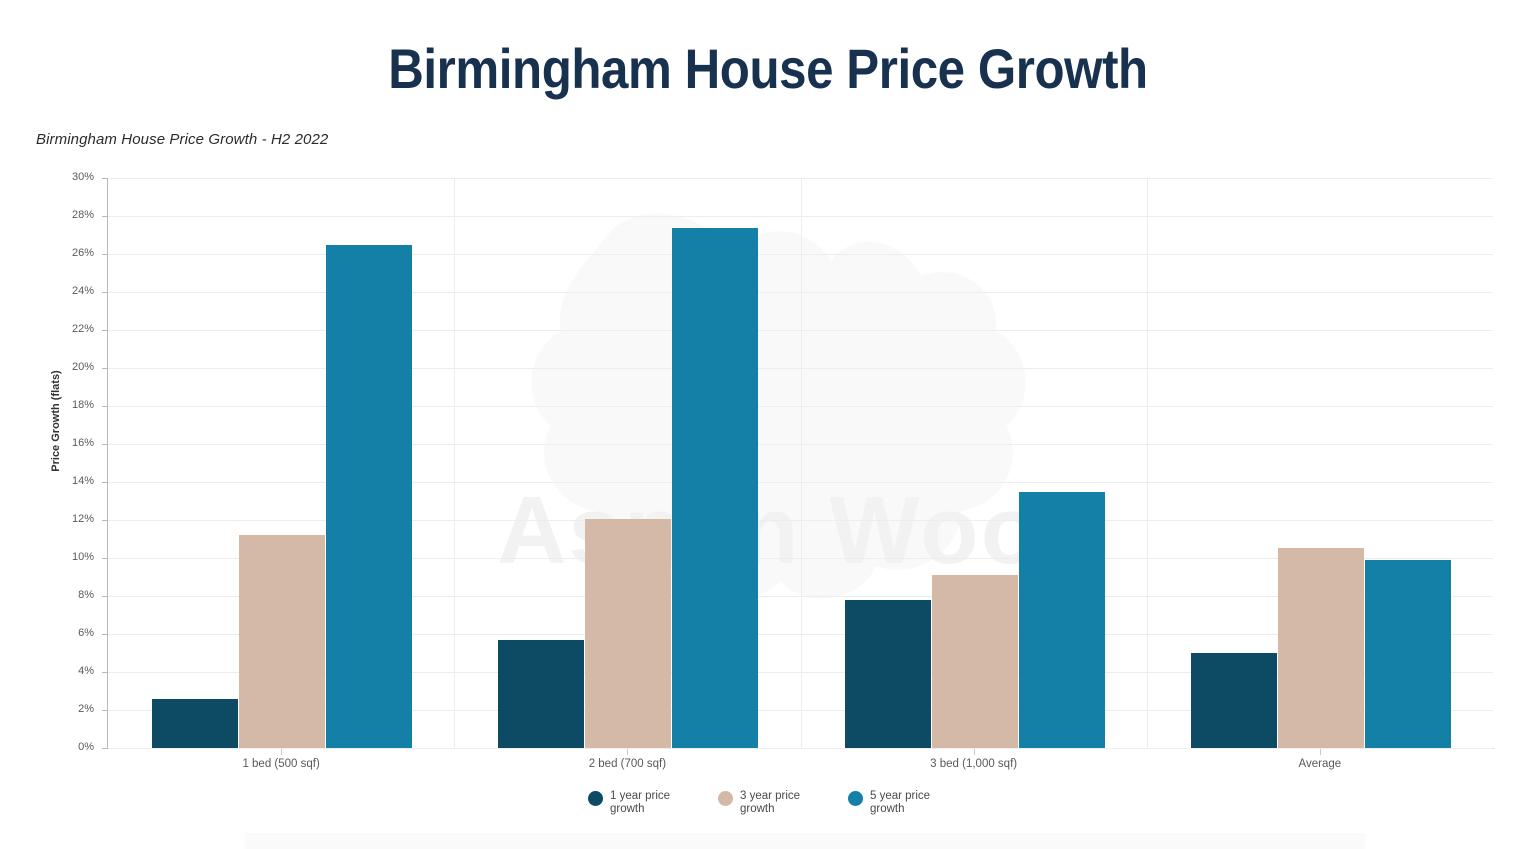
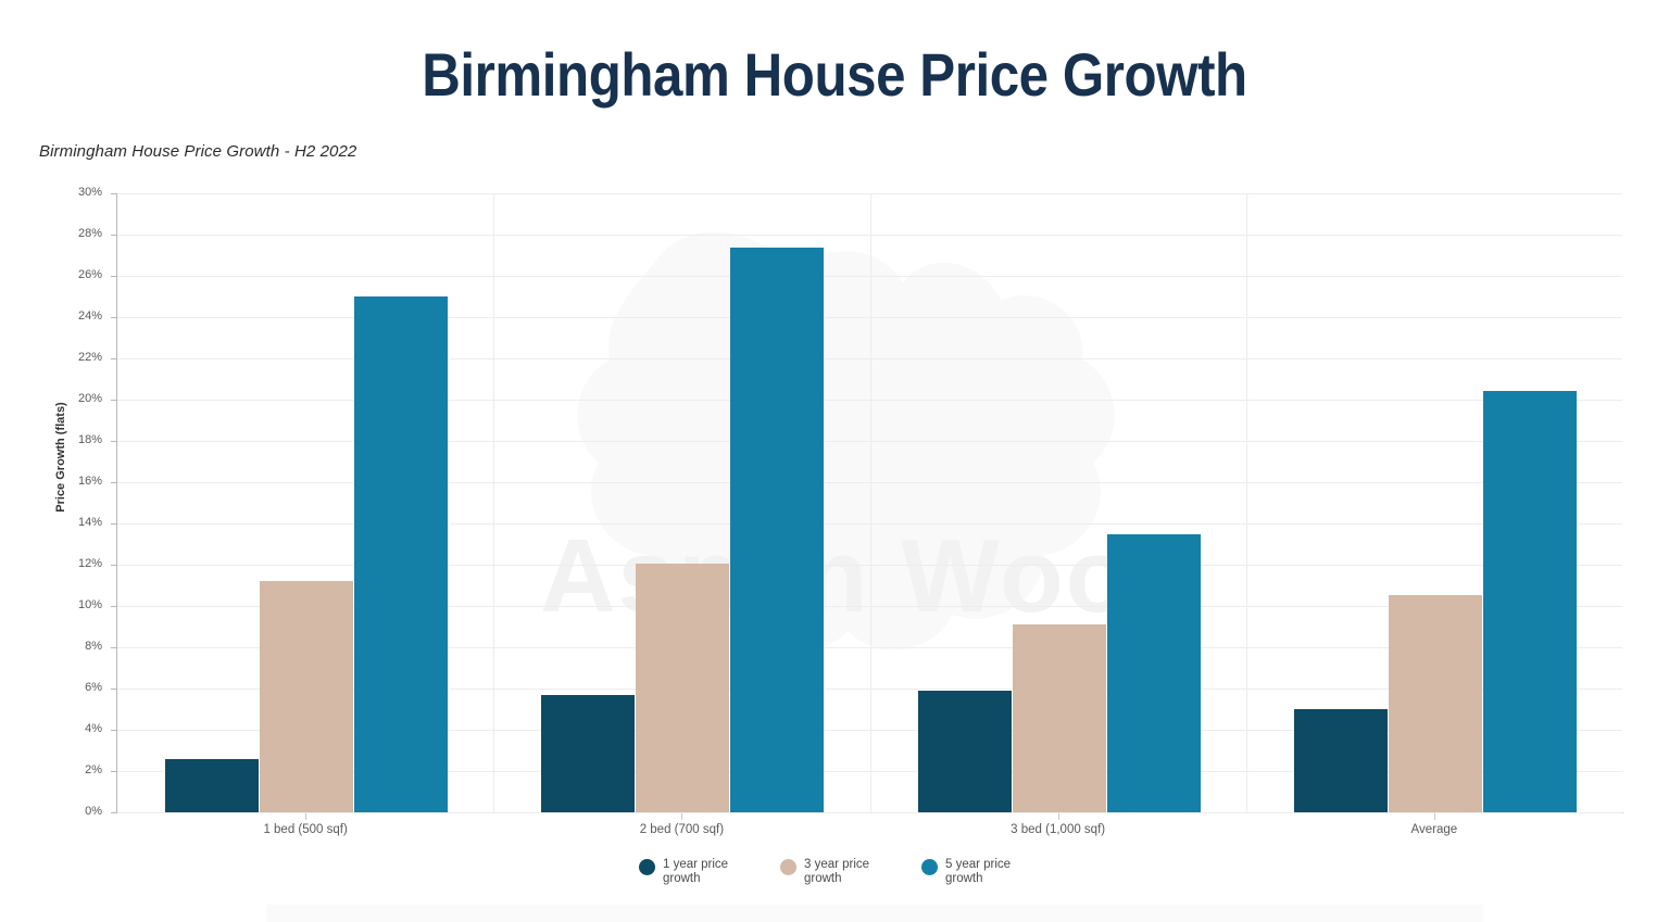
5 year price growth/1 bed (500 sqf): 26.5% -> 25.0%
1 year price growth/3 bed (1,000 sqf): 7.8% -> 5.9%
5 year price growth/Average: 9.9% -> 20.4%
